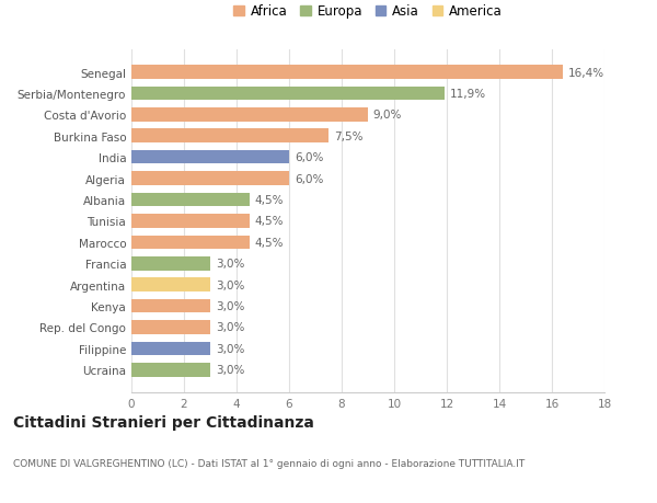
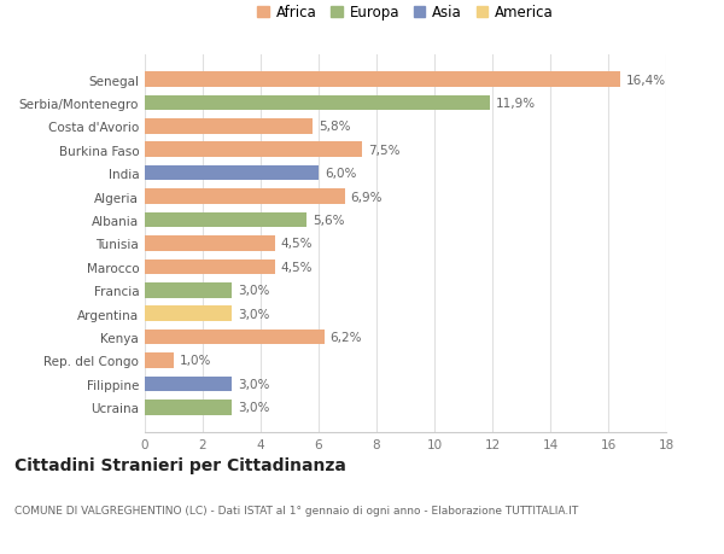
Costa d'Avorio: 9,0% -> 5,8%
Algeria: 6,0% -> 6,9%
Albania: 4,5% -> 5,6%
Kenya: 3,0% -> 6,2%
Rep. del Congo: 3,0% -> 1,0%
